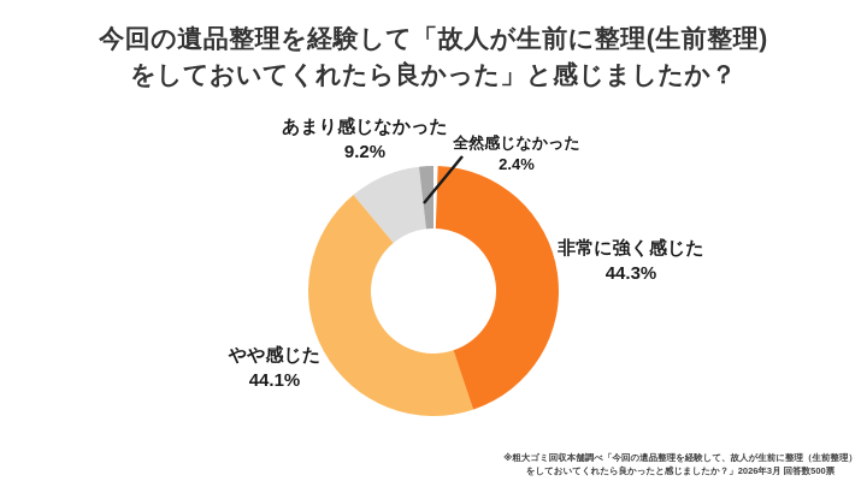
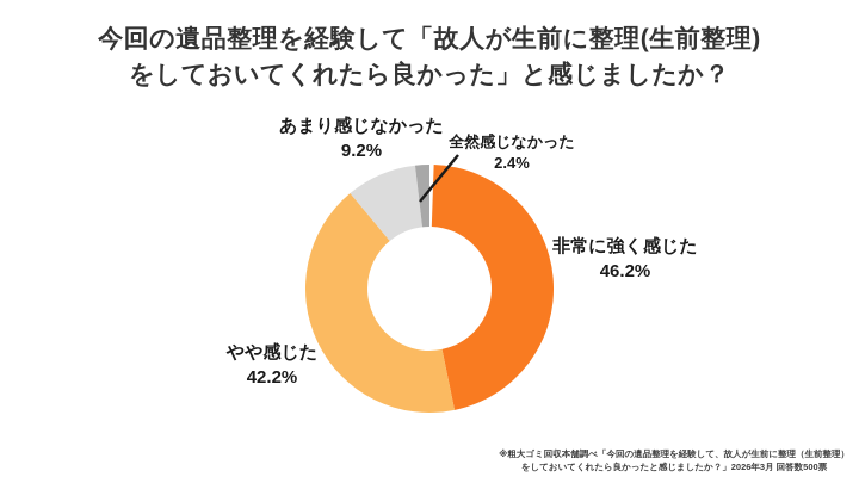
非常に強く感じた: 44.3% -> 46.2%
やや感じた: 44.1% -> 42.2%
